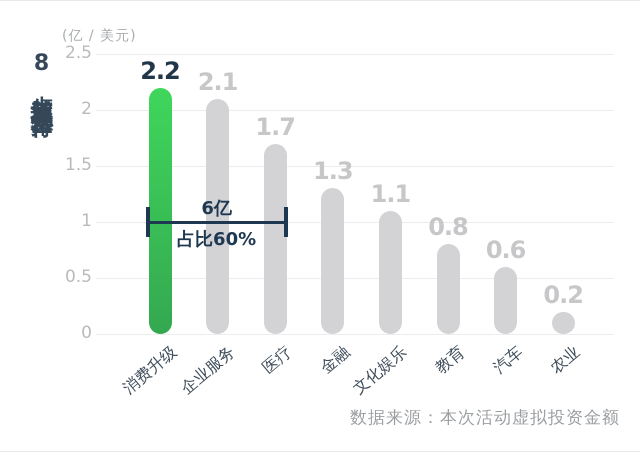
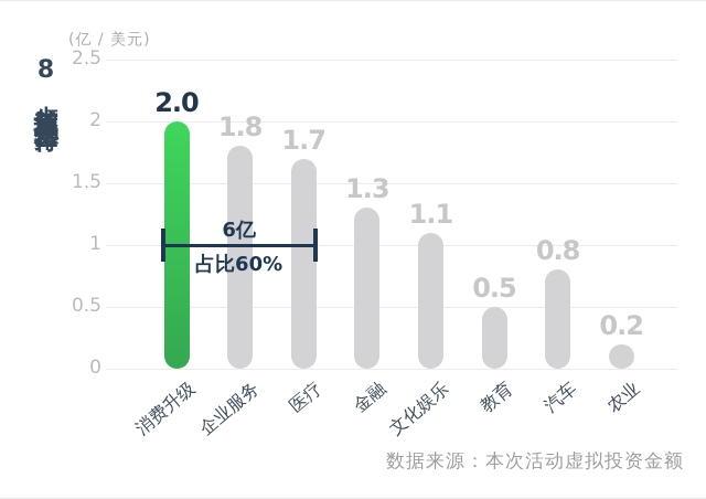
消费升级: 2.2 -> 2.0
企业服务: 2.1 -> 1.8
教育: 0.8 -> 0.5
汽车: 0.6 -> 0.8
